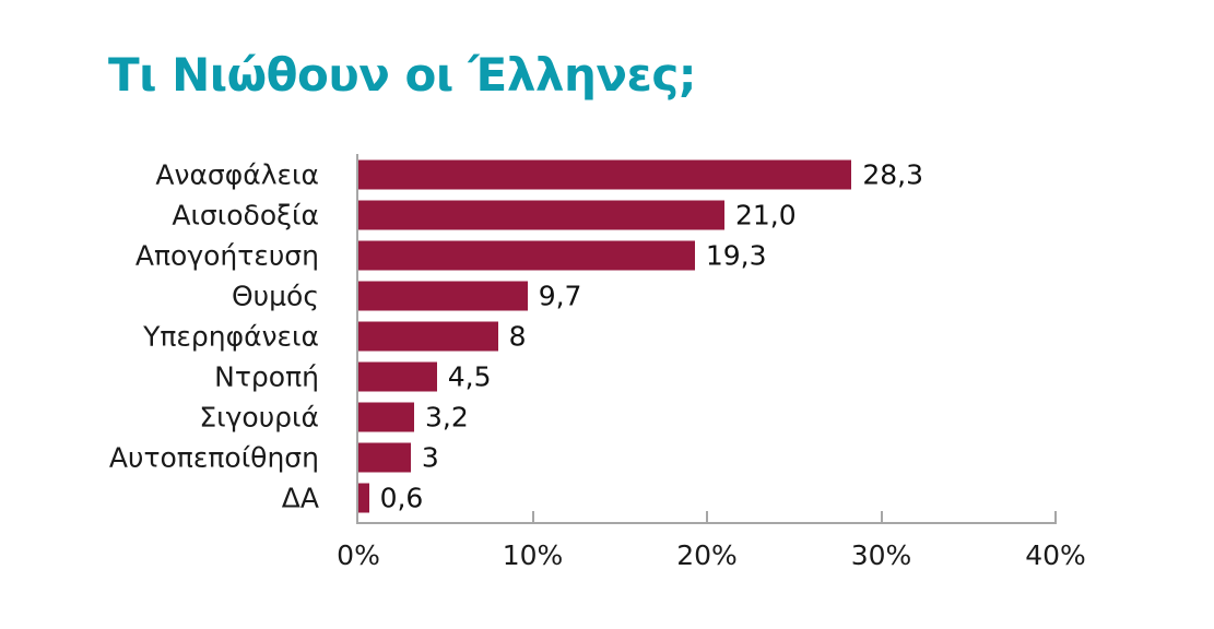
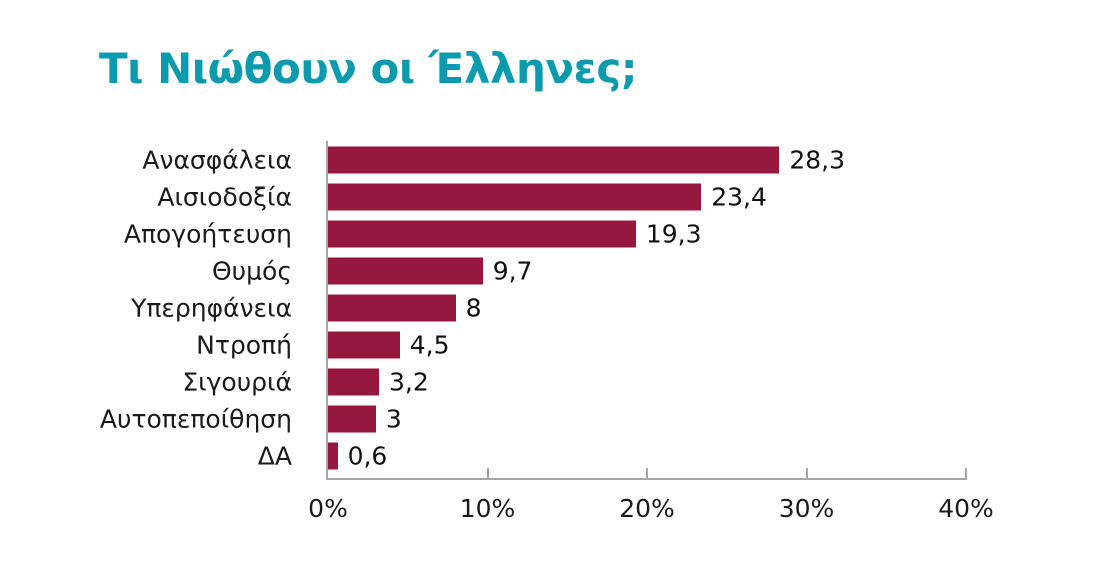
Αισιοδοξία: 21,0 -> 23,4
